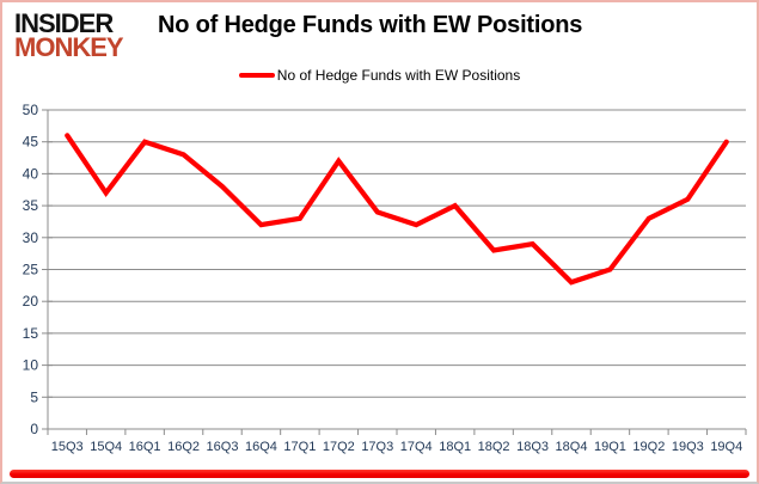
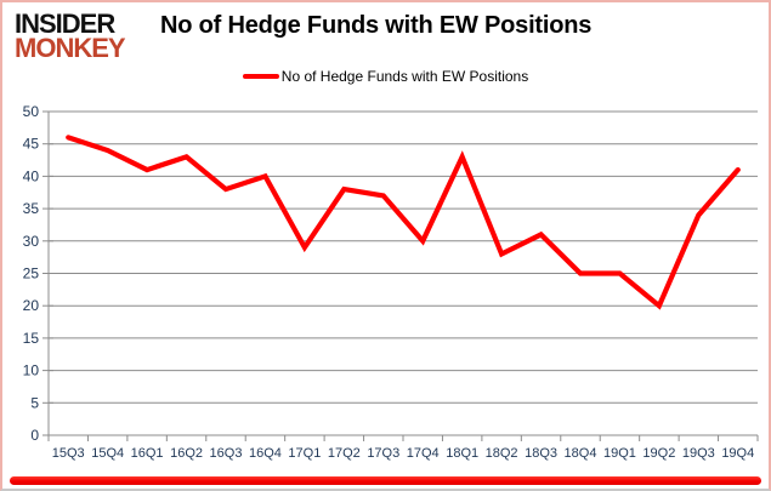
15Q4: 37 -> 44
16Q1: 45 -> 41
16Q4: 32 -> 40
17Q1: 33 -> 29
17Q2: 42 -> 38
17Q3: 34 -> 37
17Q4: 32 -> 30
18Q1: 35 -> 43
18Q3: 29 -> 31
18Q4: 23 -> 25
19Q2: 33 -> 20
19Q3: 36 -> 34
19Q4: 45 -> 41
